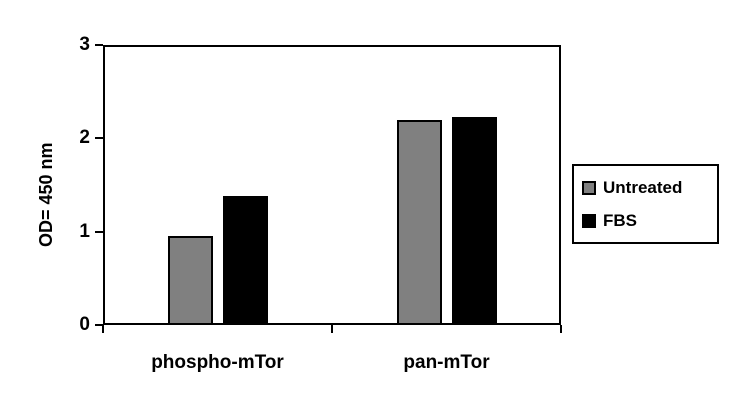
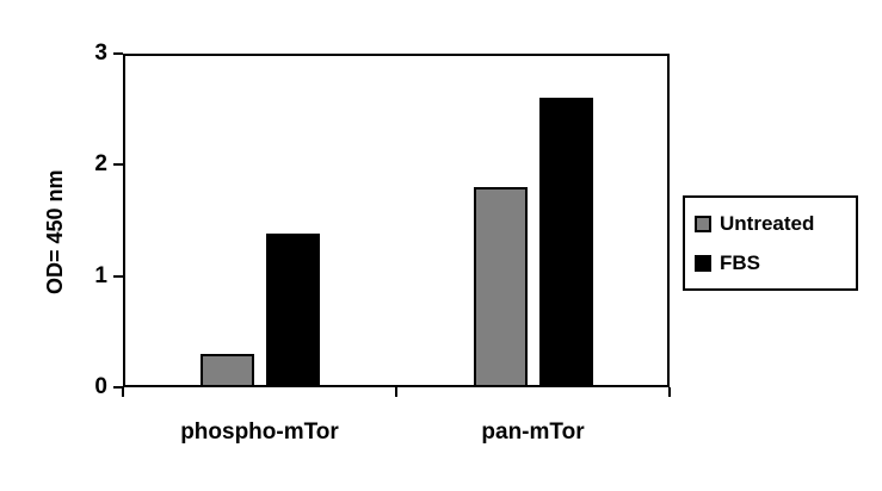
Untreated/phospho-mTor: 0.9 -> 0.3
Untreated/pan-mTor: 2.2 -> 1.8
FBS/pan-mTor: 2.2 -> 2.6
